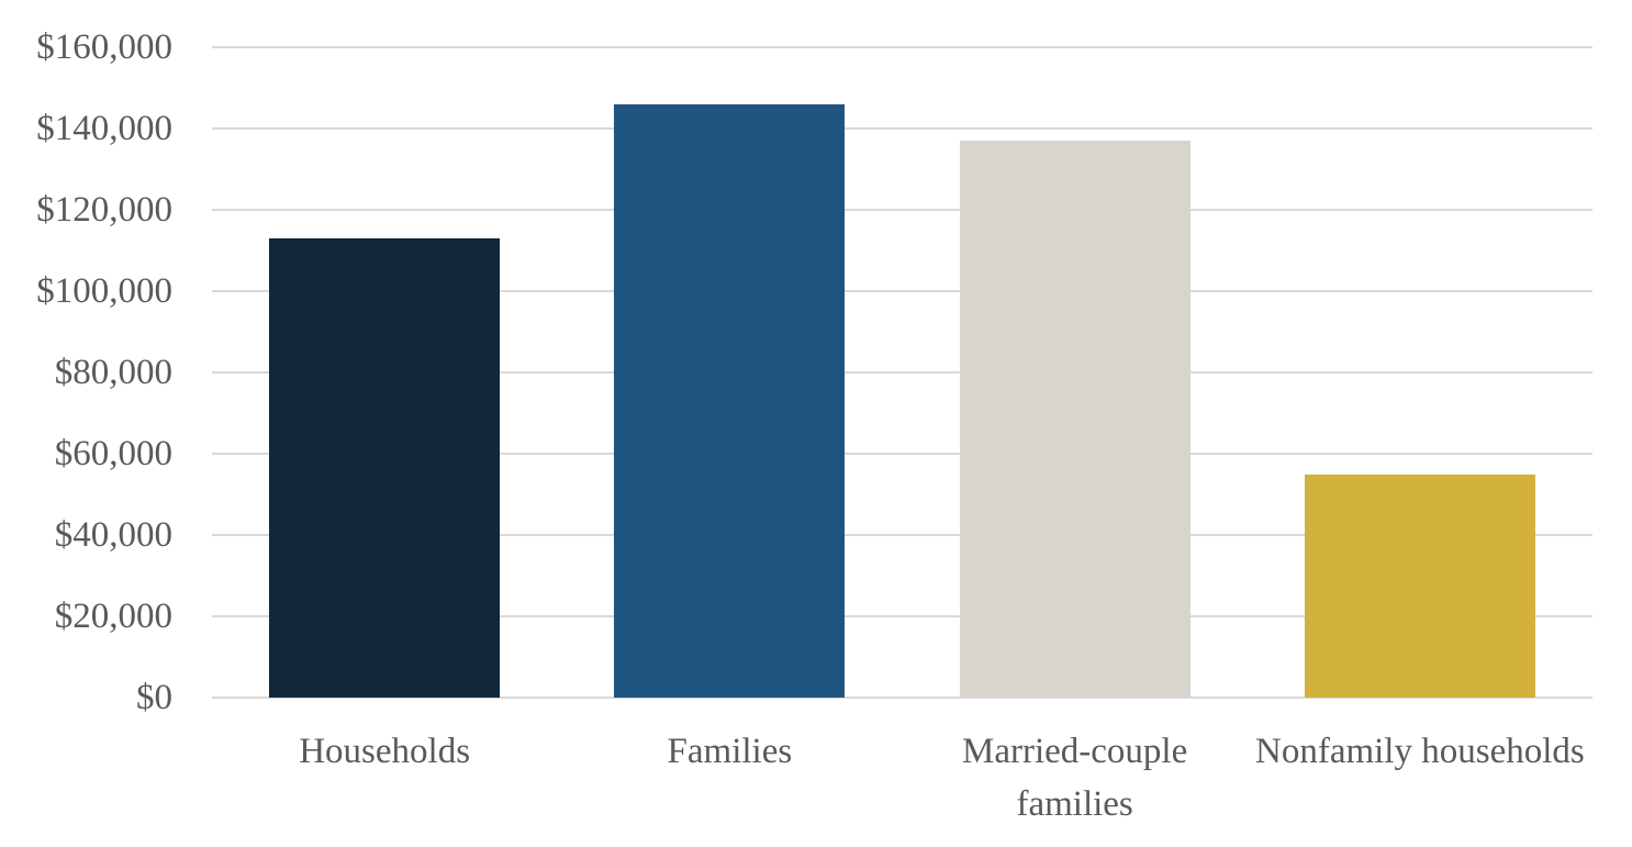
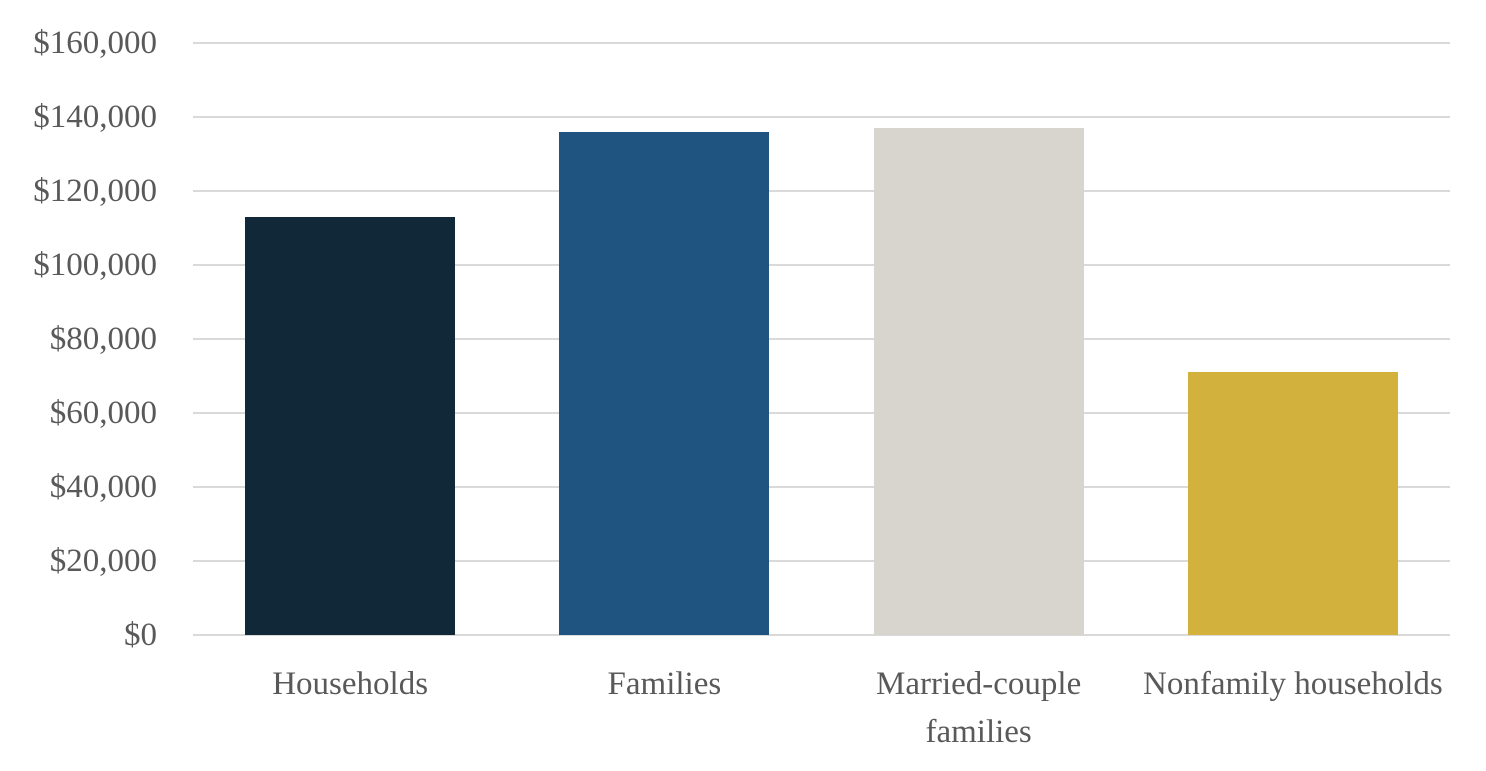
Families: $146000 -> $136000
Nonfamily households: $55000 -> $71000
